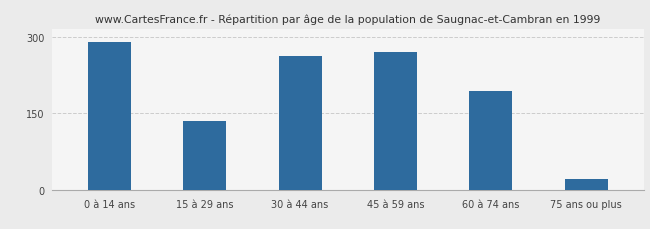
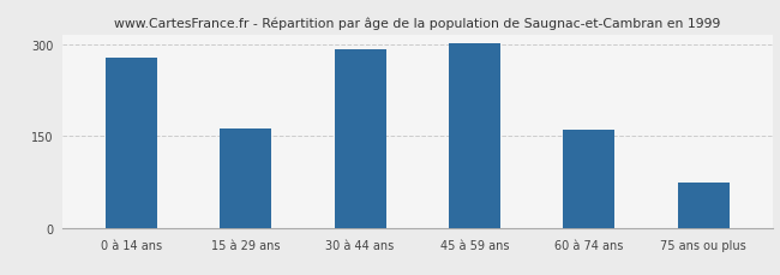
0 à 14 ans: 290 -> 278
15 à 29 ans: 134 -> 163
30 à 44 ans: 262 -> 291
45 à 59 ans: 270 -> 302
60 à 74 ans: 194 -> 161
75 ans ou plus: 22 -> 75
